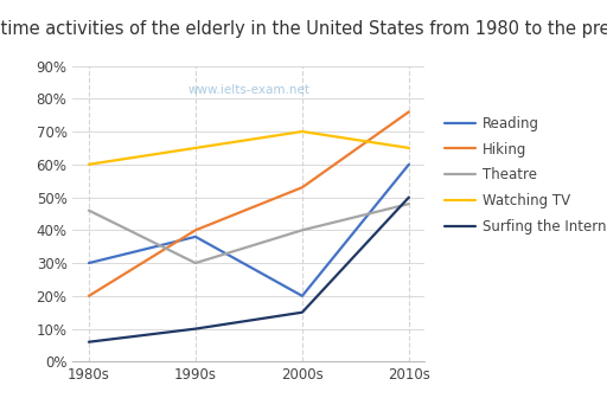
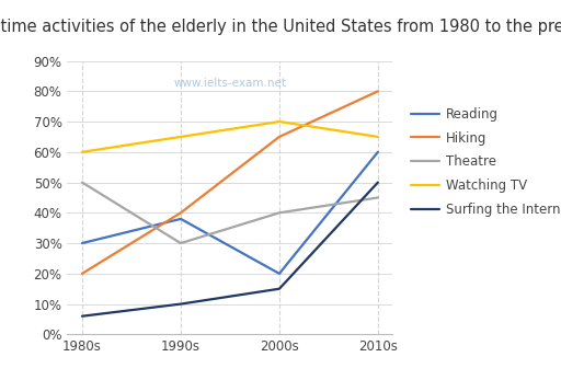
Theatre/1980s: 46% -> 50%
Hiking/2000s: 53% -> 65%
Hiking/2010s: 76% -> 80%
Theatre/2010s: 48% -> 45%
